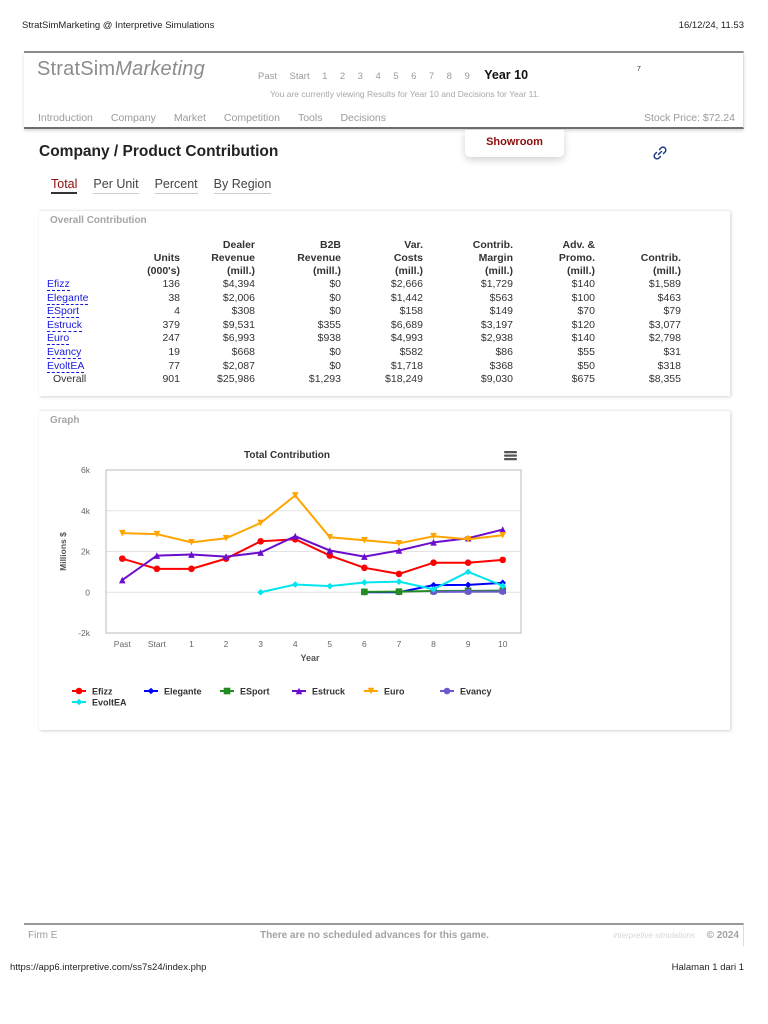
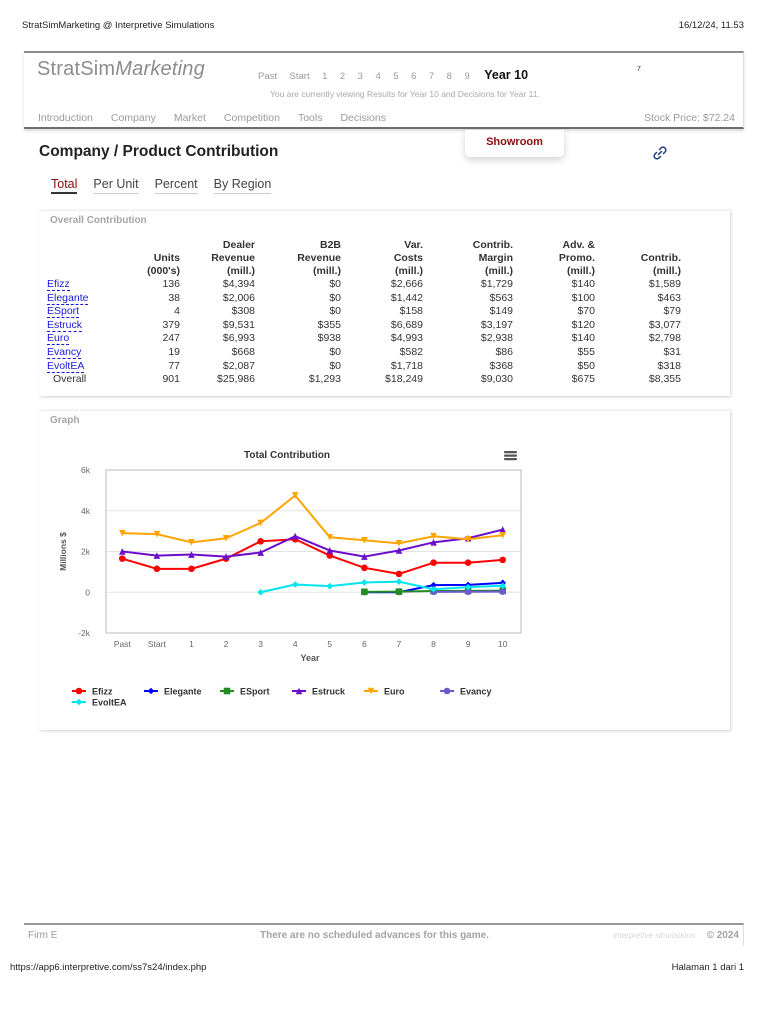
Estruck/Past: 0.6k -> 2.0k
EvoltEA/9: 1.0k -> 0.2k
